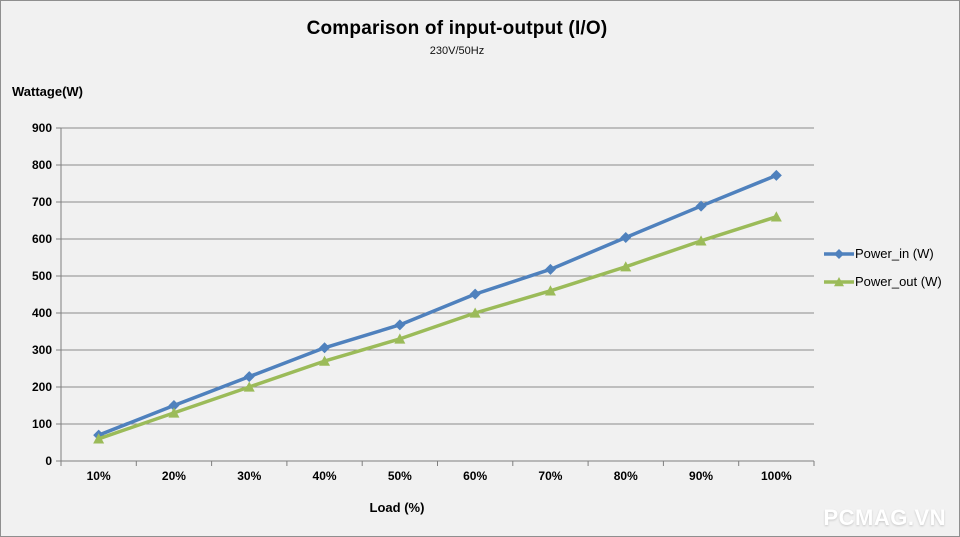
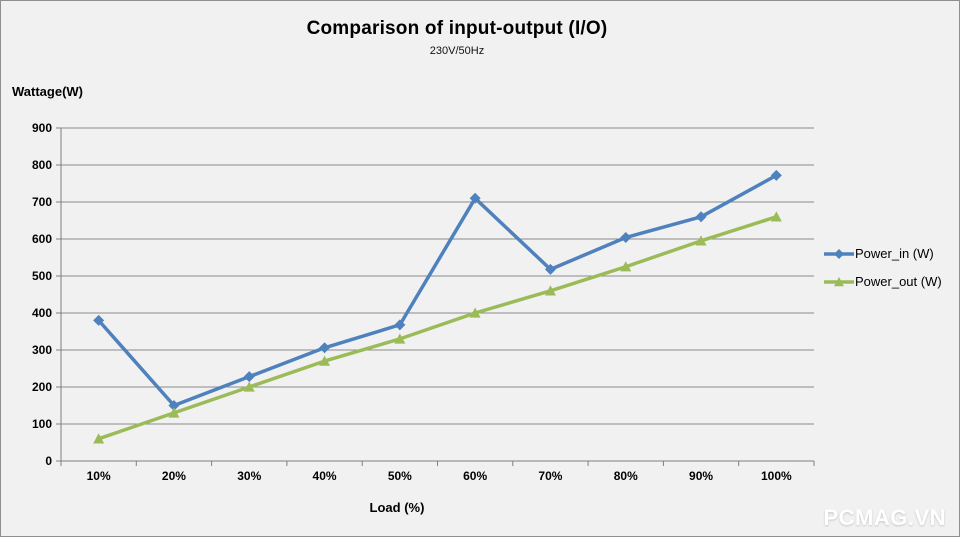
Power_in (W)/10%: 70 -> 380
Power_in (W)/60%: 450 -> 710
Power_in (W)/90%: 690 -> 660
